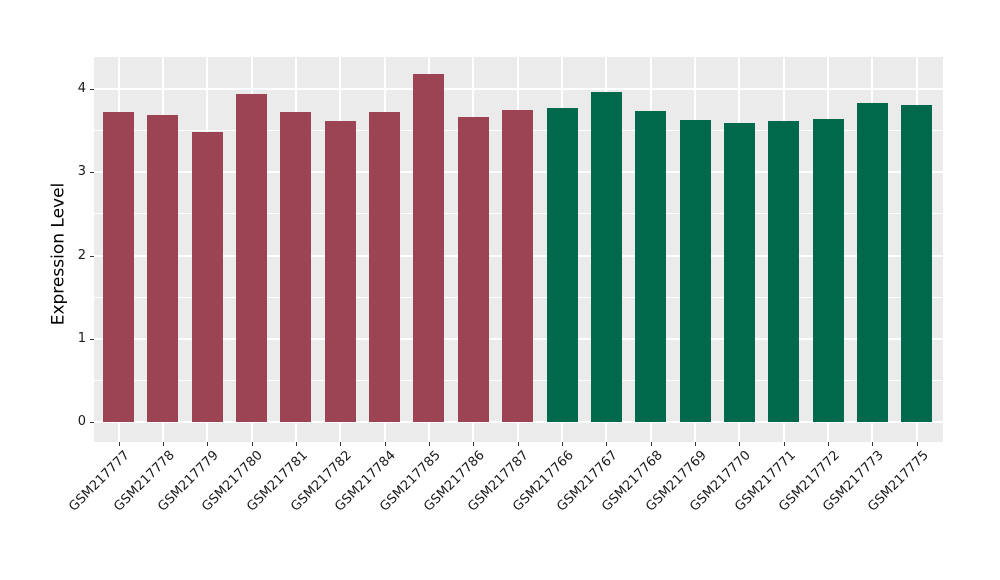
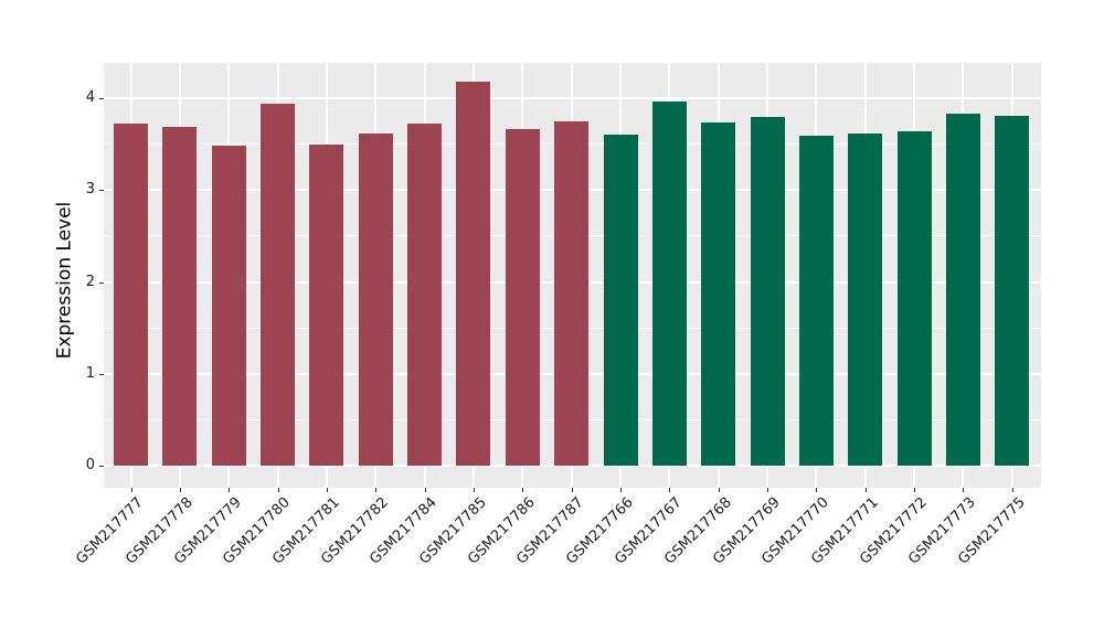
GSM217781: 3.7 -> 3.5
GSM217766: 3.8 -> 3.6
GSM217769: 3.6 -> 3.8
